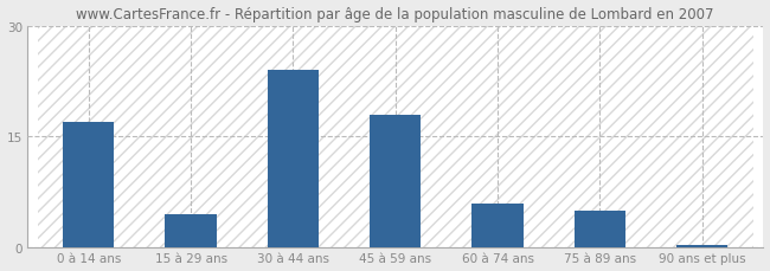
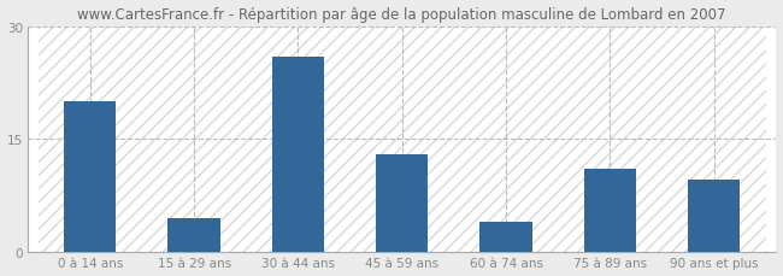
0 à 14 ans: 17.0 -> 20.0
30 à 44 ans: 24.0 -> 26.0
45 à 59 ans: 18.0 -> 13.0
60 à 74 ans: 6.0 -> 4.0
75 à 89 ans: 5.0 -> 11.0
90 ans et plus: 0.3 -> 9.6
